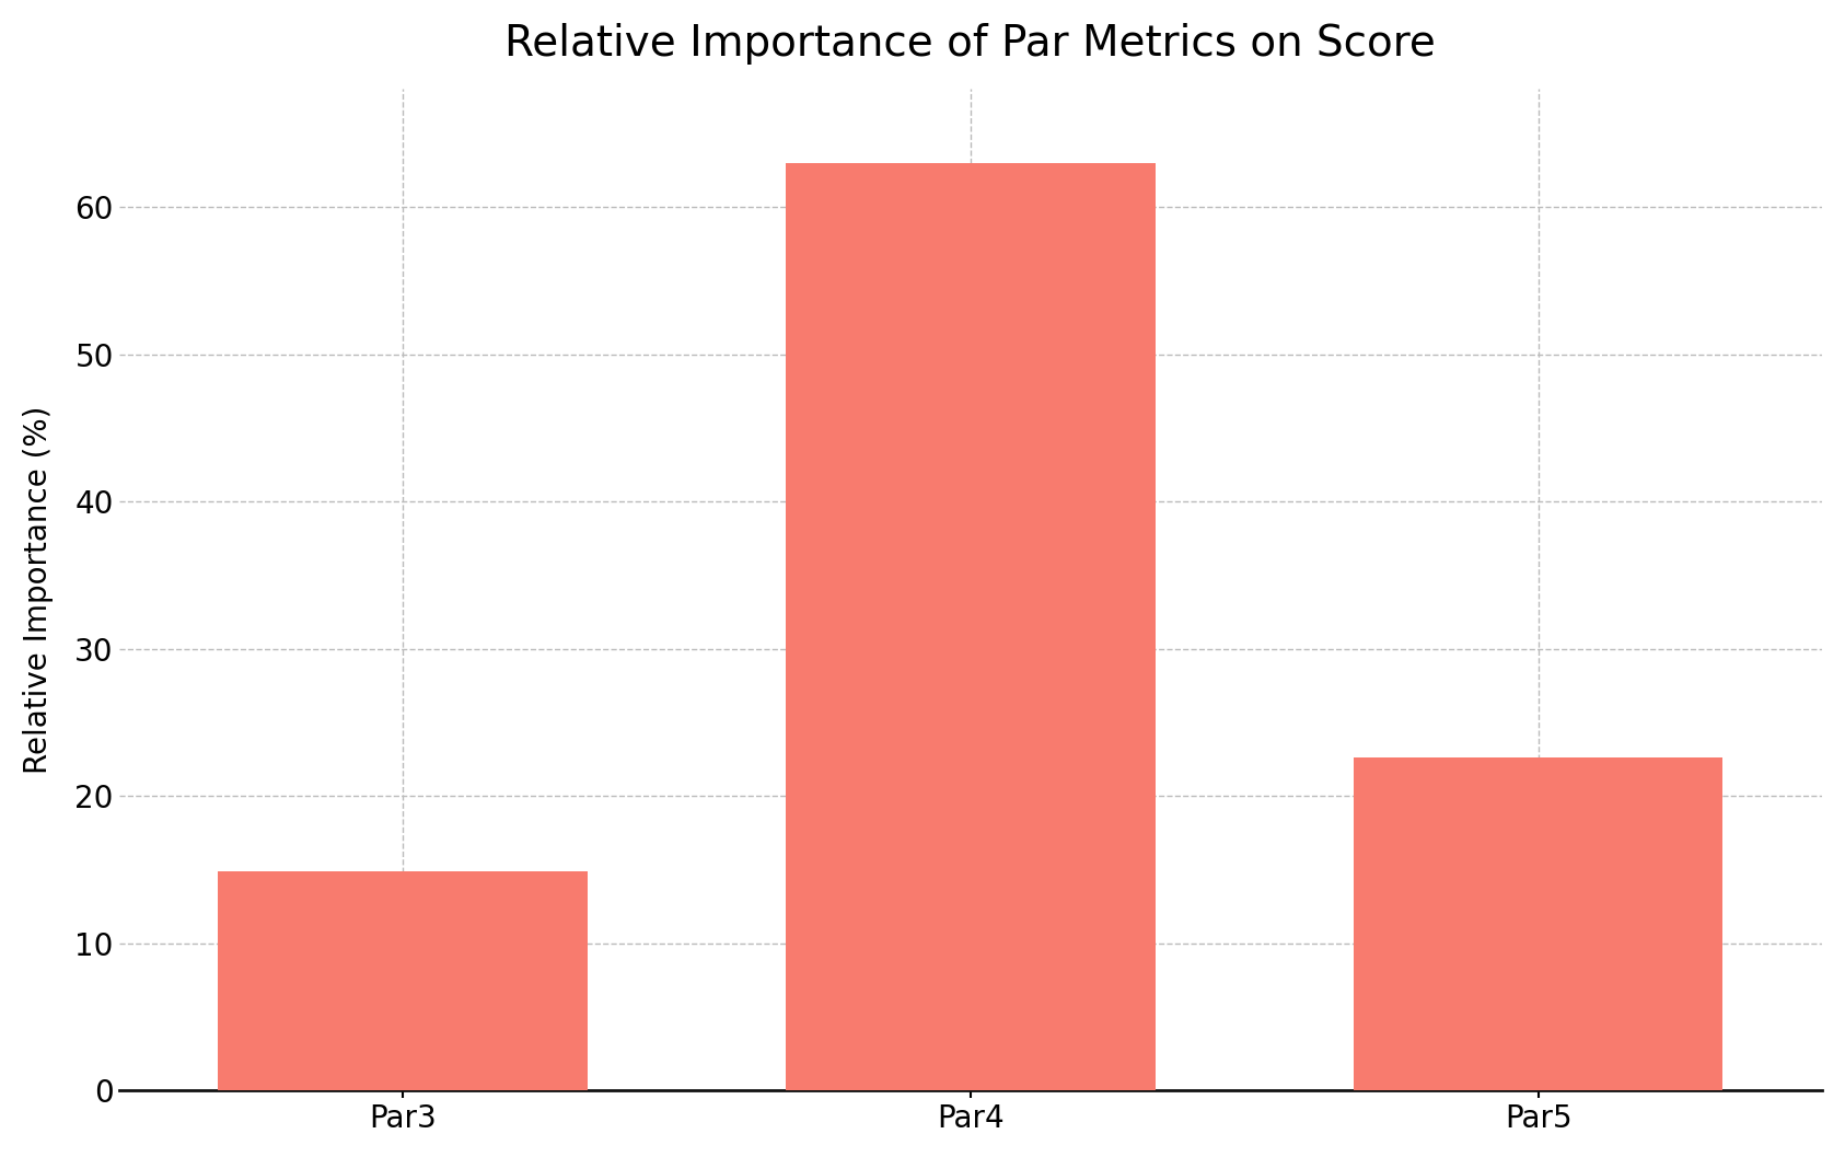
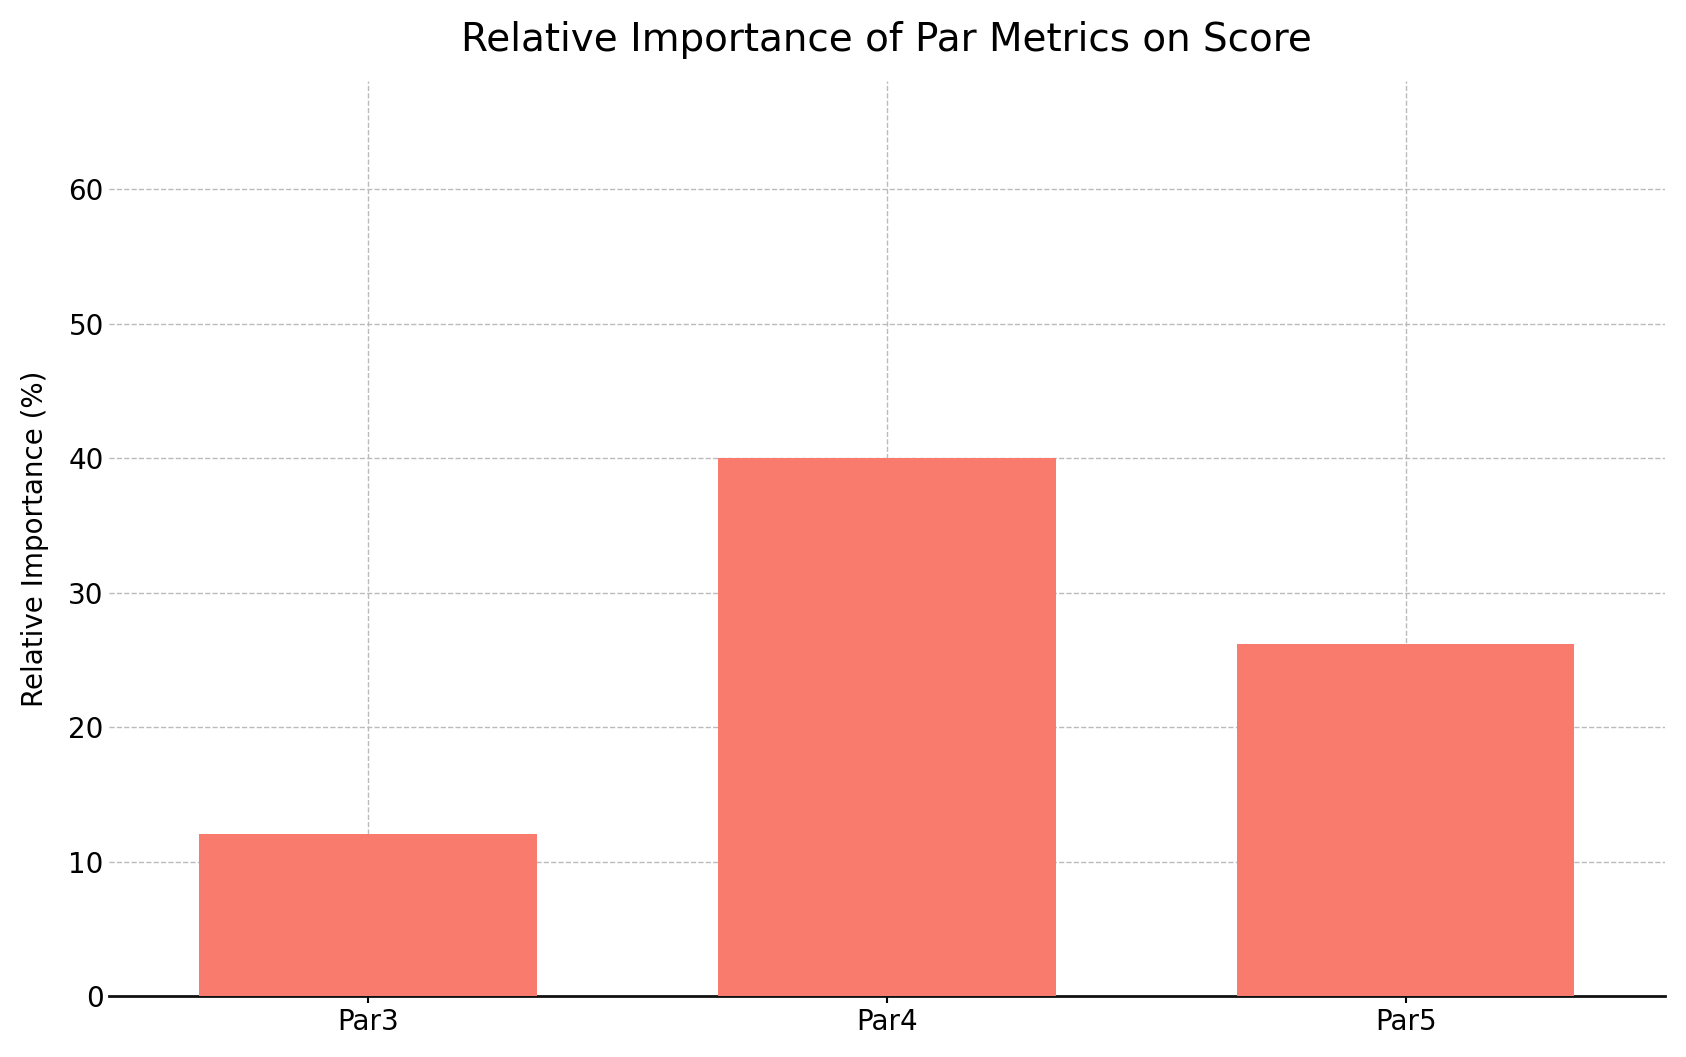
Par3: 14.9 -> 12.1
Par4: 63.0 -> 40.0
Par5: 22.6 -> 26.2
